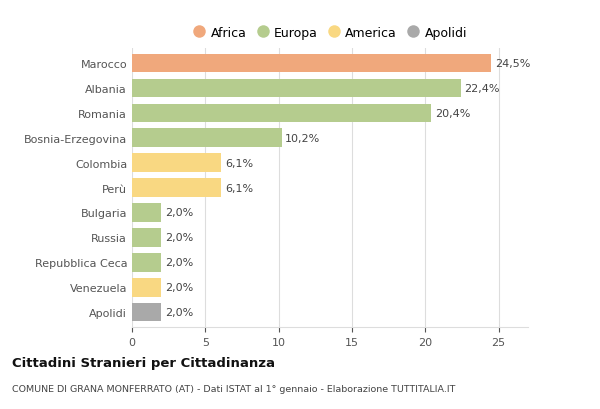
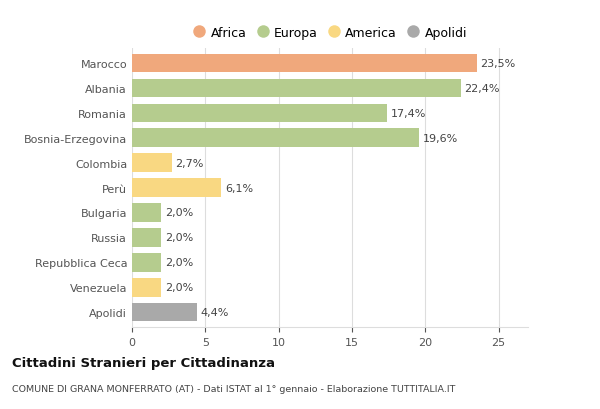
Marocco: 24,5% -> 23,5%
Romania: 20,4% -> 17,4%
Bosnia-Erzegovina: 10,2% -> 19,6%
Colombia: 6,1% -> 2,7%
Apolidi: 2,0% -> 4,4%
